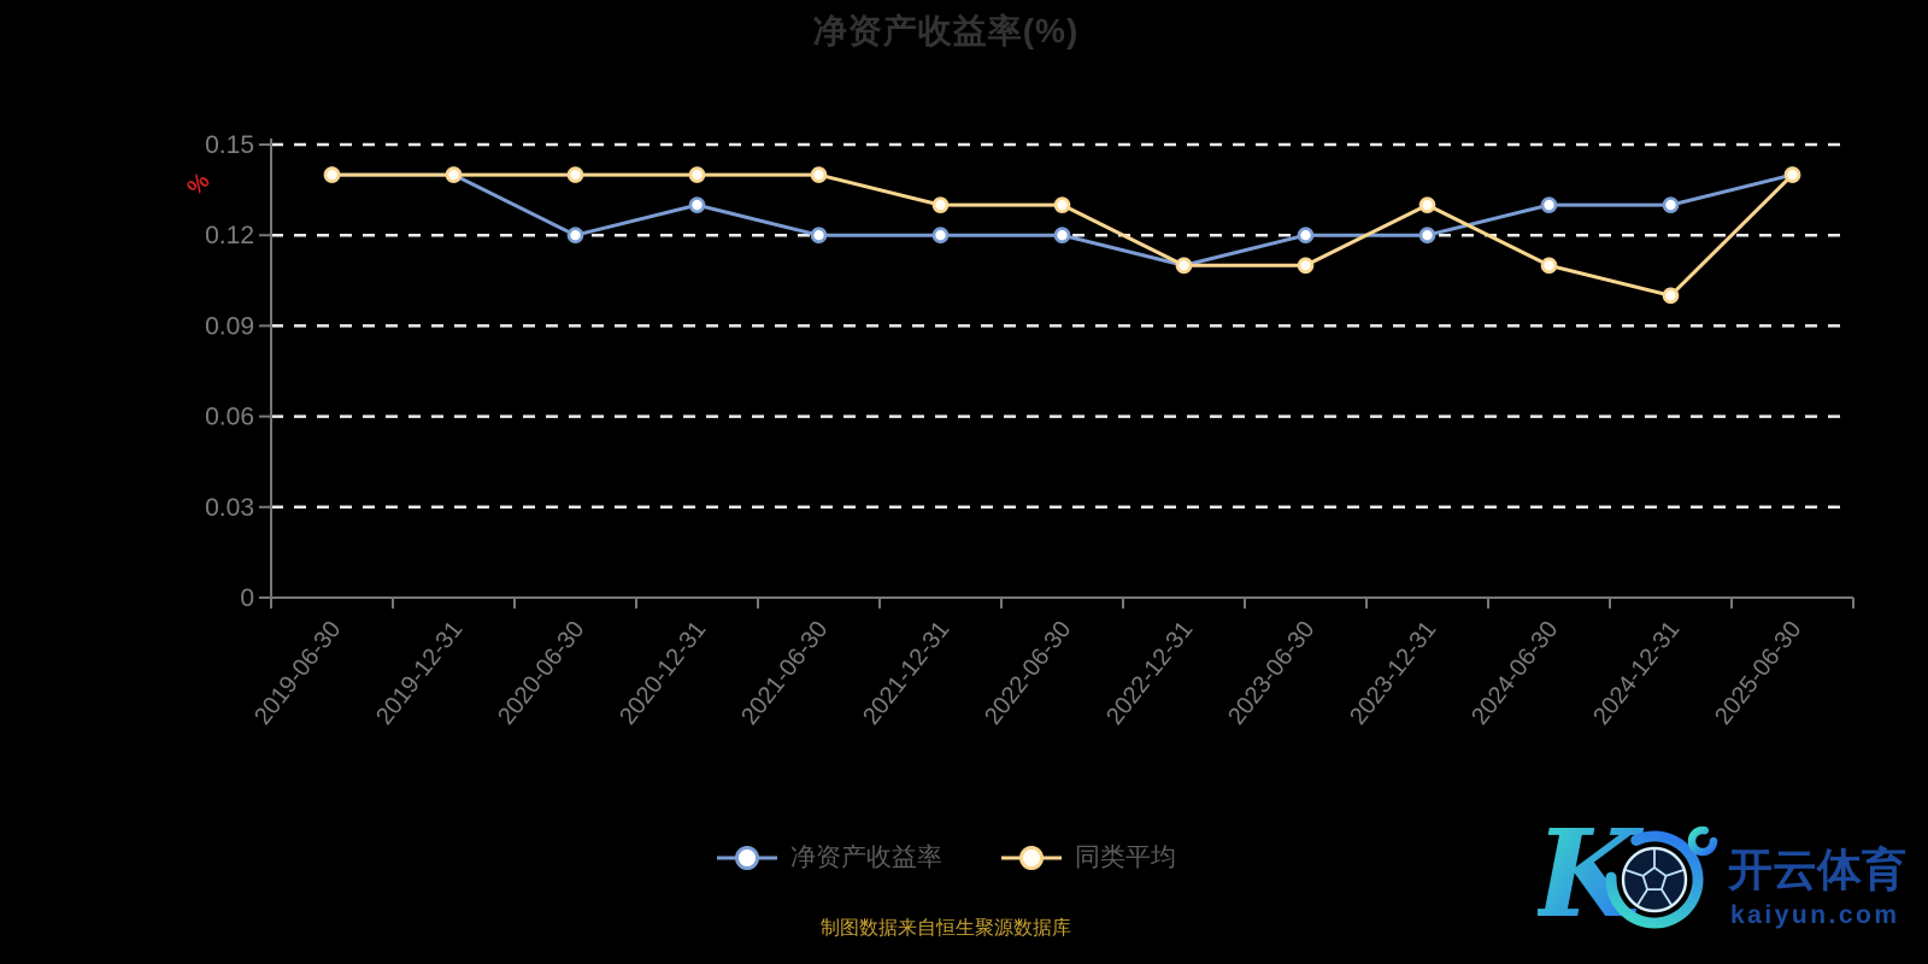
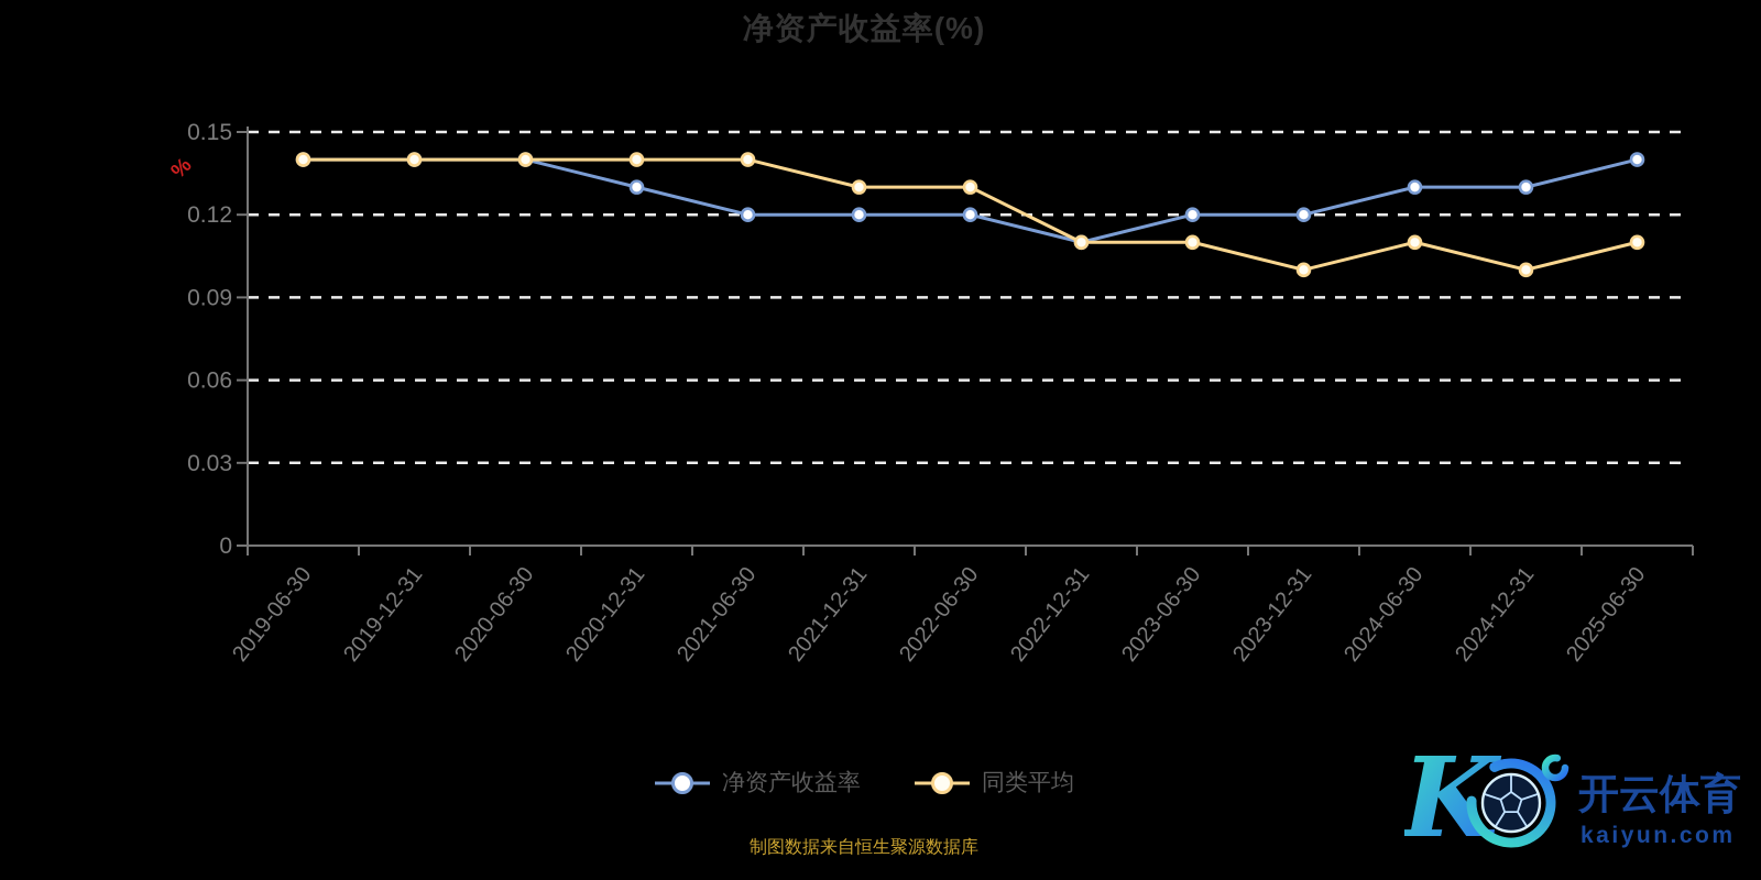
净资产收益率/2020-06-30: 0.12 -> 0.14
同类平均/2023-12-31: 0.13 -> 0.10
同类平均/2025-06-30: 0.14 -> 0.11
